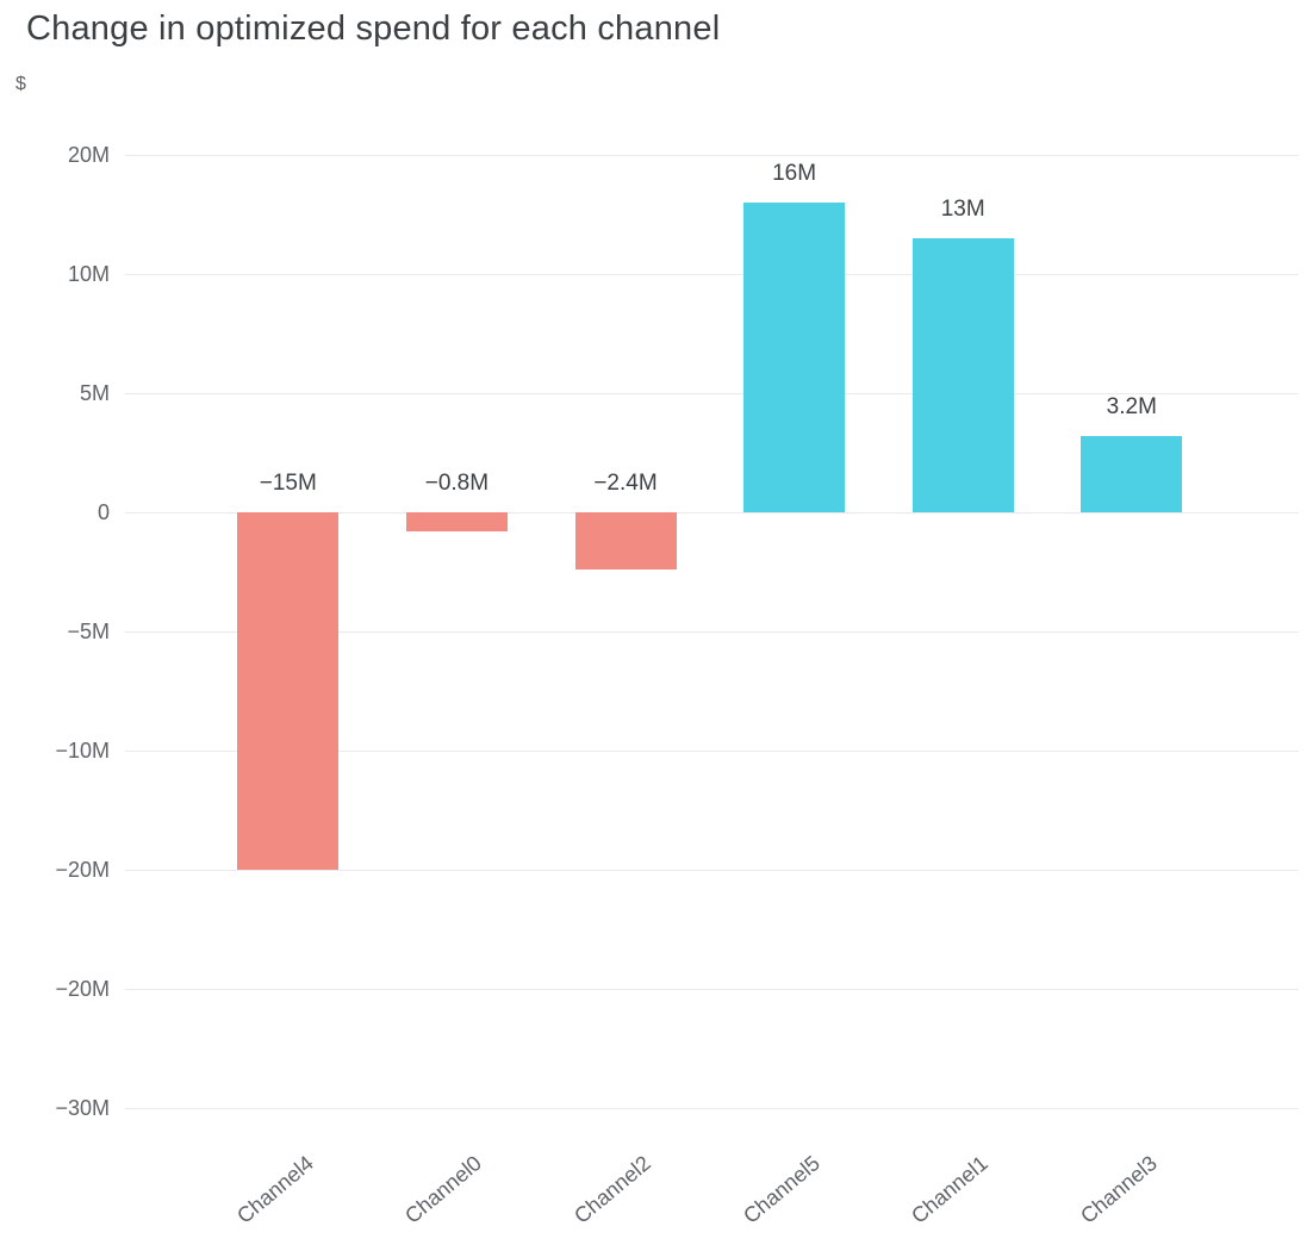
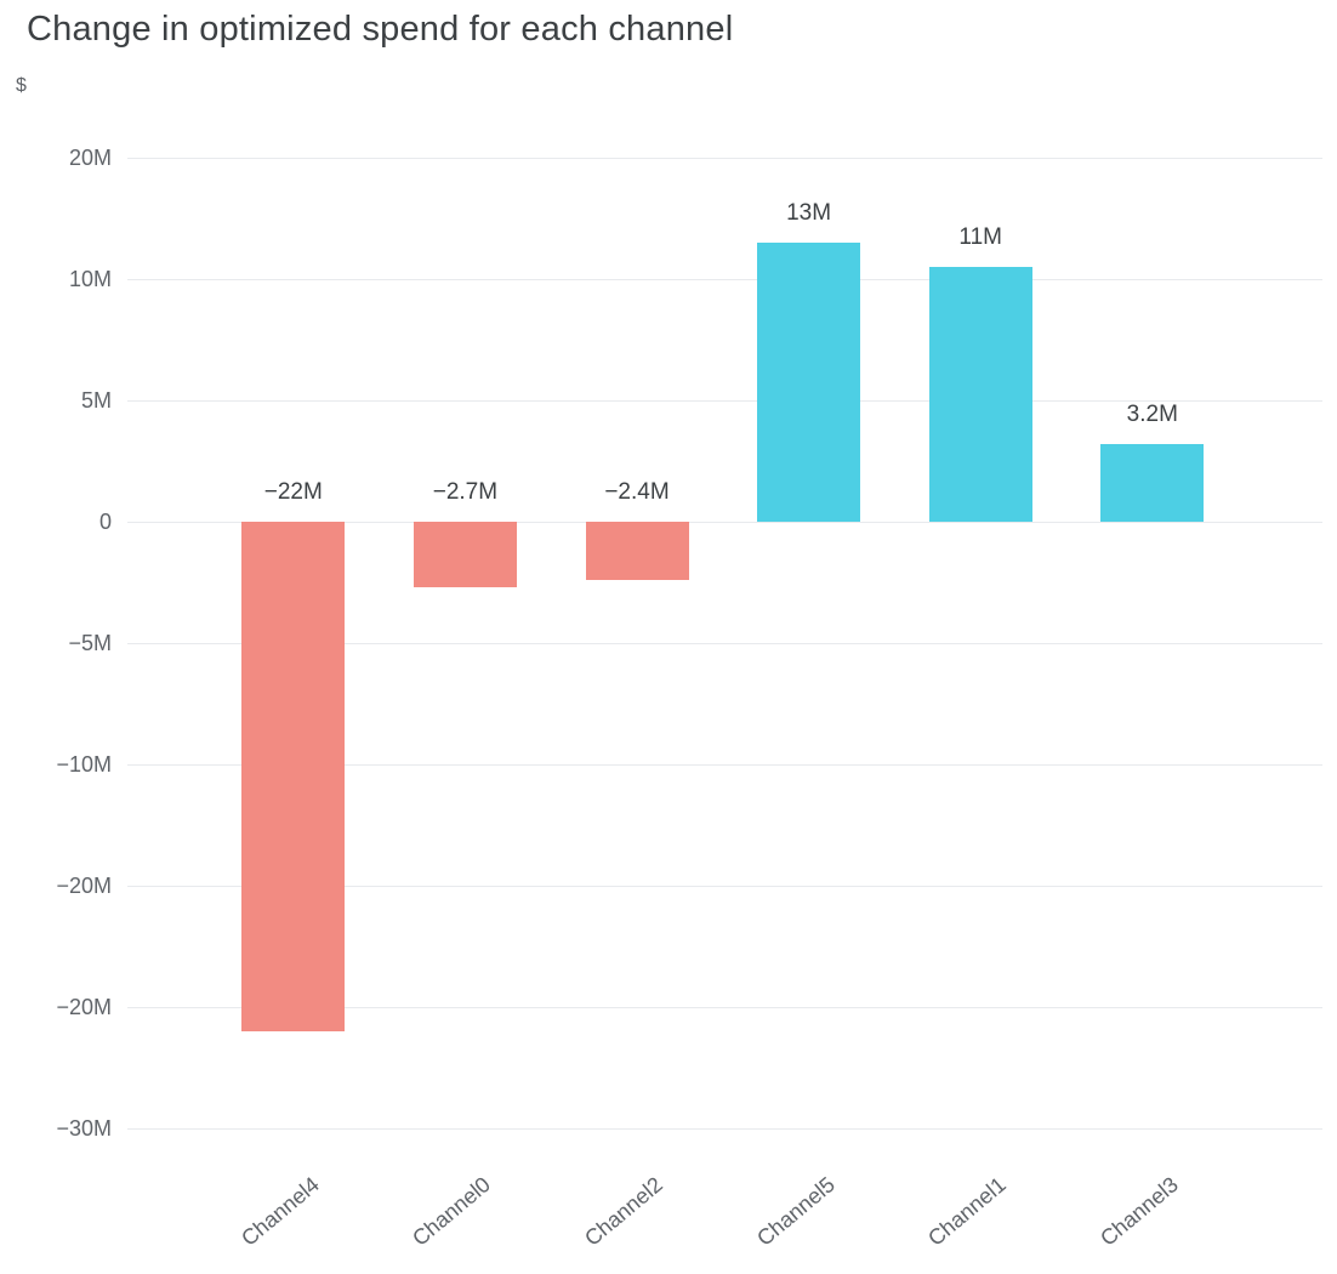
Channel4: −15M -> −22M
Channel0: −0.8M -> −2.7M
Channel5: 16M -> 13M
Channel1: 13M -> 11M
